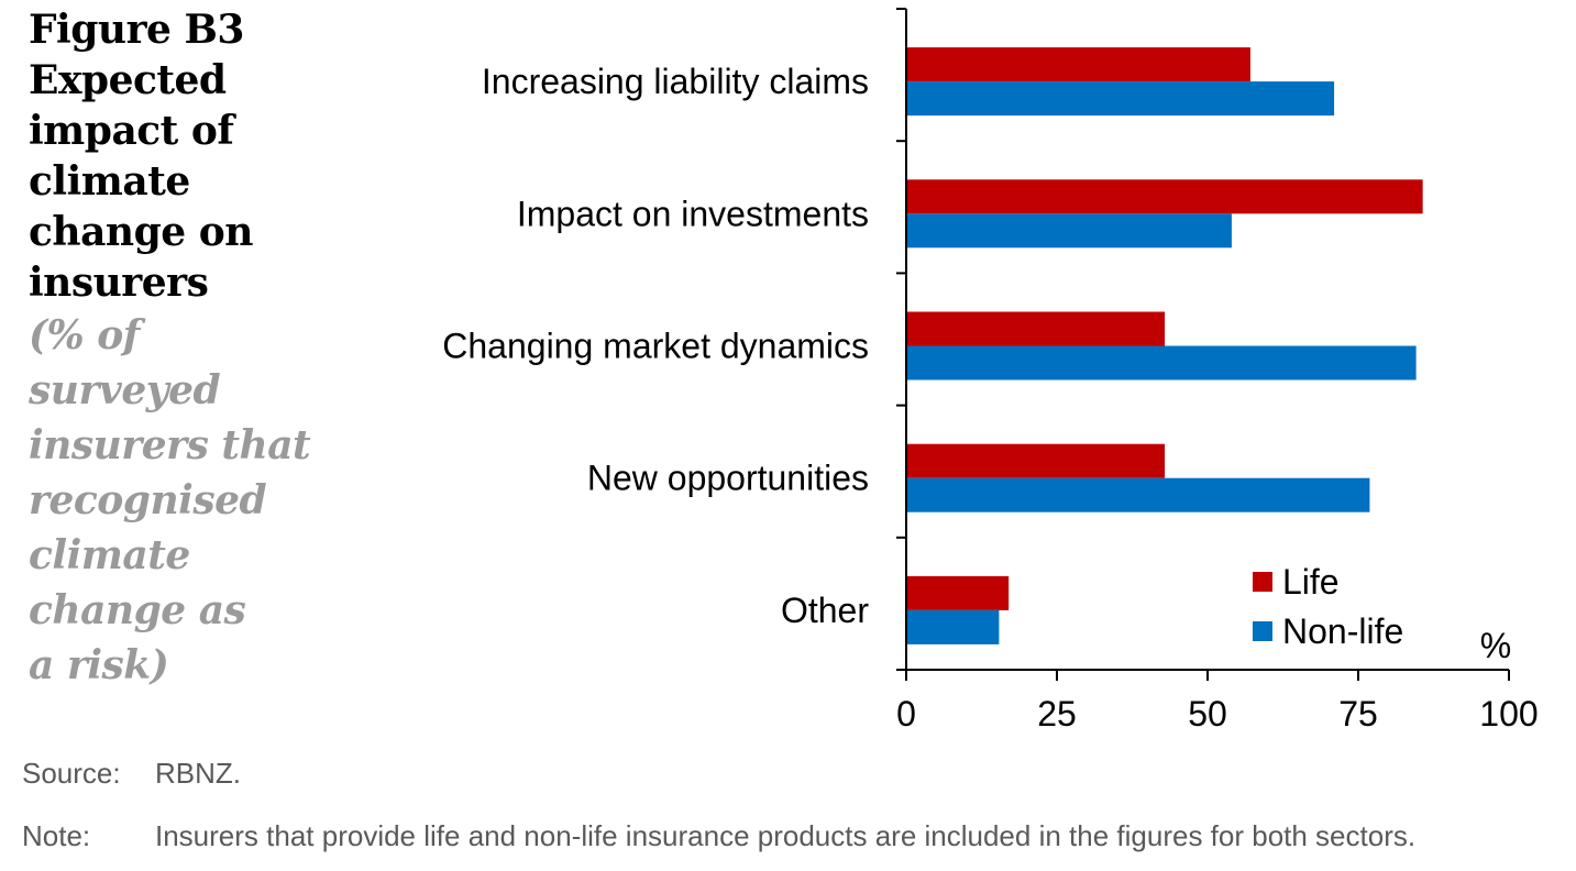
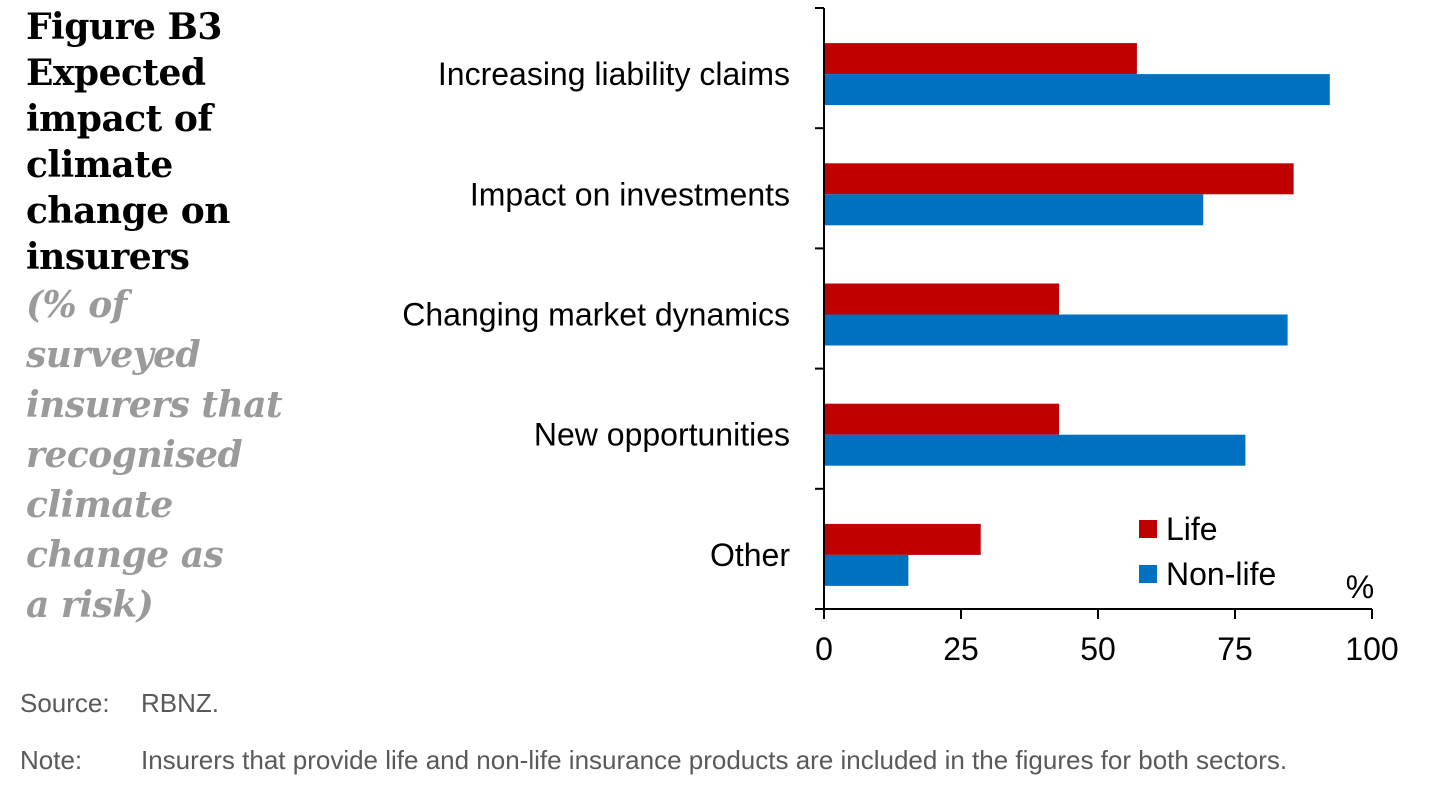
Non-life/Increasing liability claims: 71 -> 92
Non-life/Impact on investments: 54 -> 69
Life/Other: 17 -> 29
